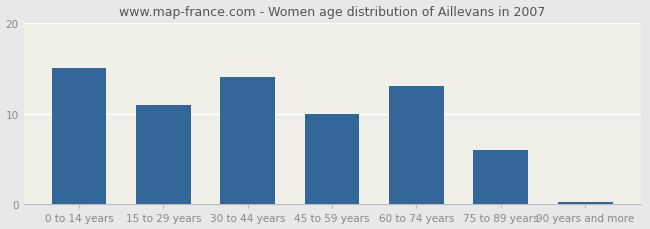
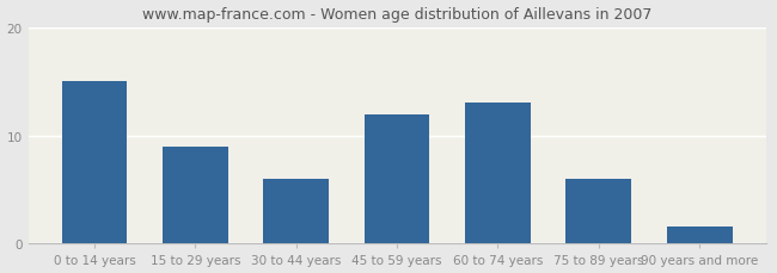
15 to 29 years: 11.0 -> 9.0
30 to 44 years: 14.0 -> 6.0
45 to 59 years: 10.0 -> 12.0
90 years and more: 0.3 -> 1.6
